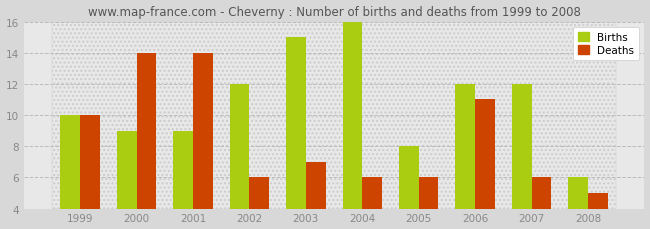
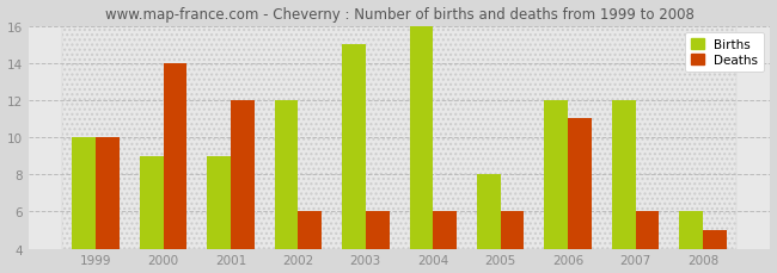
Deaths/2001: 14 -> 12
Deaths/2003: 7 -> 6
